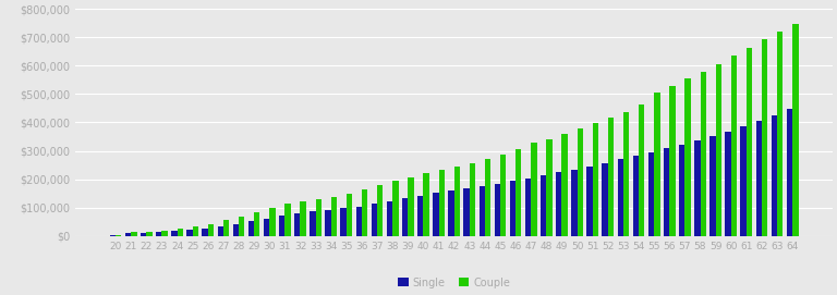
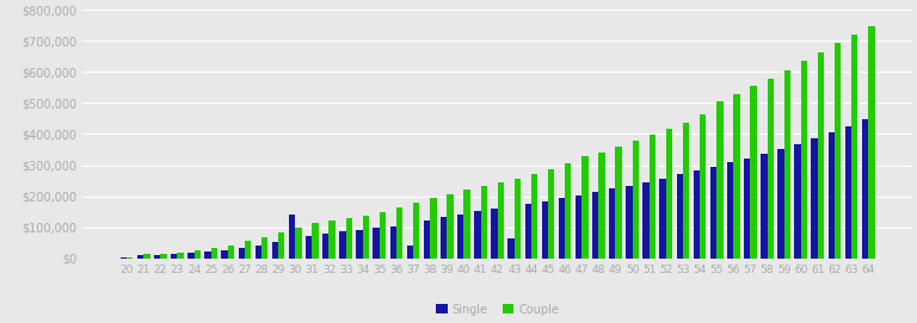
Single/30: $62,000 -> $140,000
Single/37: $114,000 -> $40,000
Single/43: $168,000 -> $65,000
